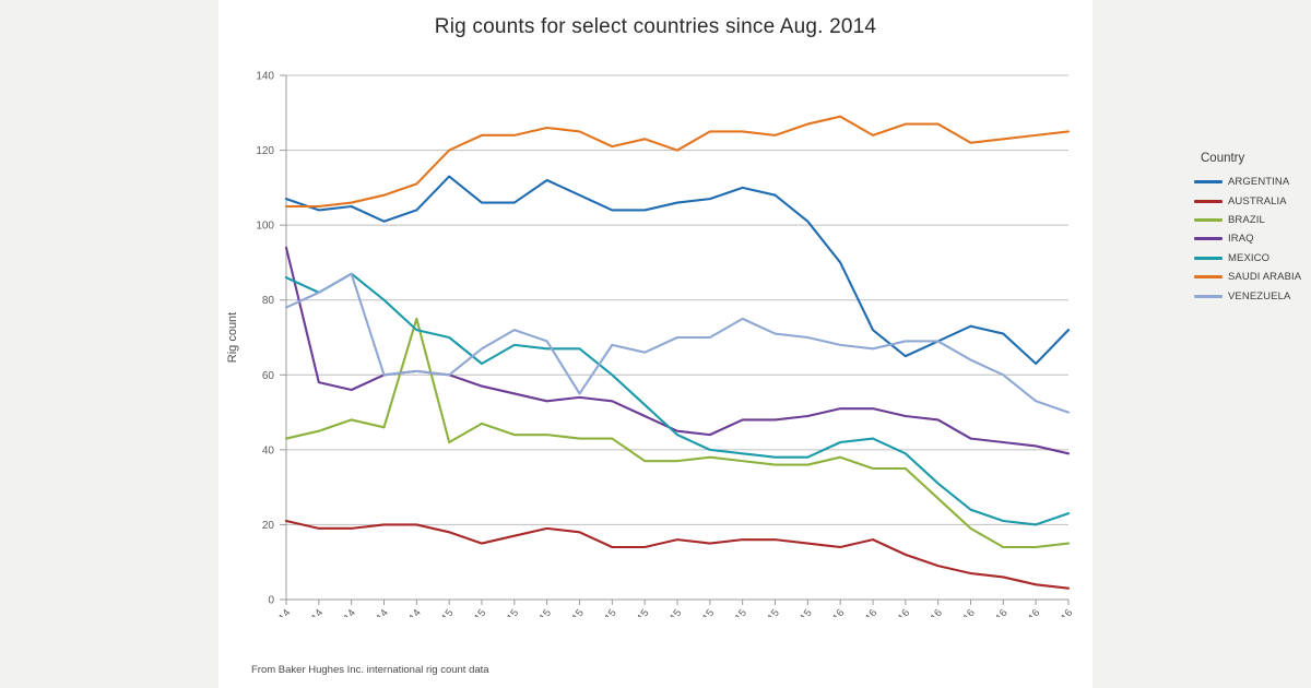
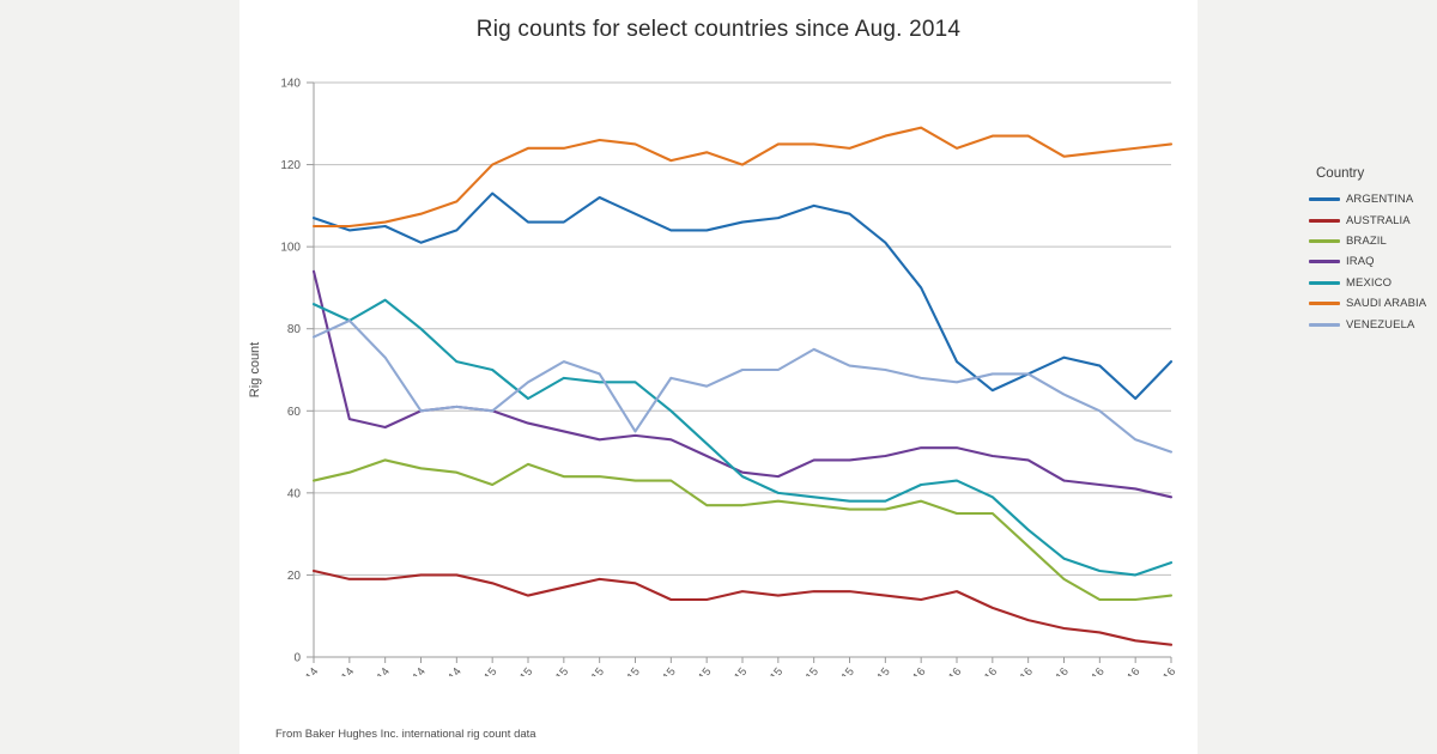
VENEZUELA/07-Oct-14: 87 -> 73
BRAZIL/05-Dec-14: 75 -> 45
